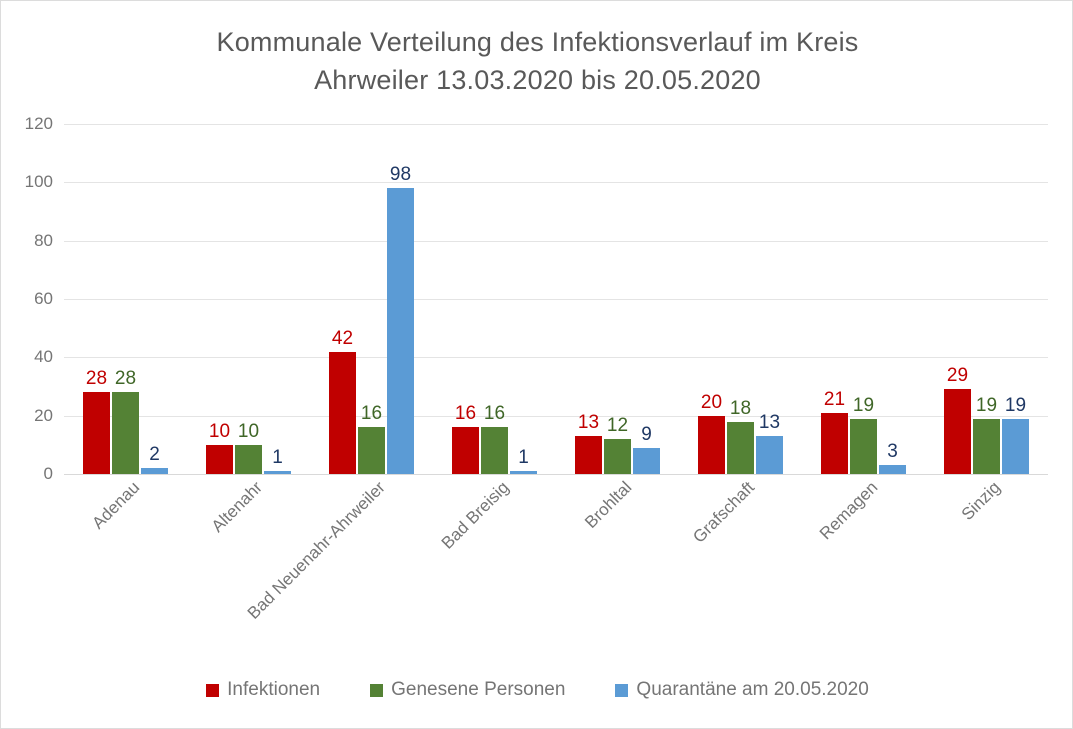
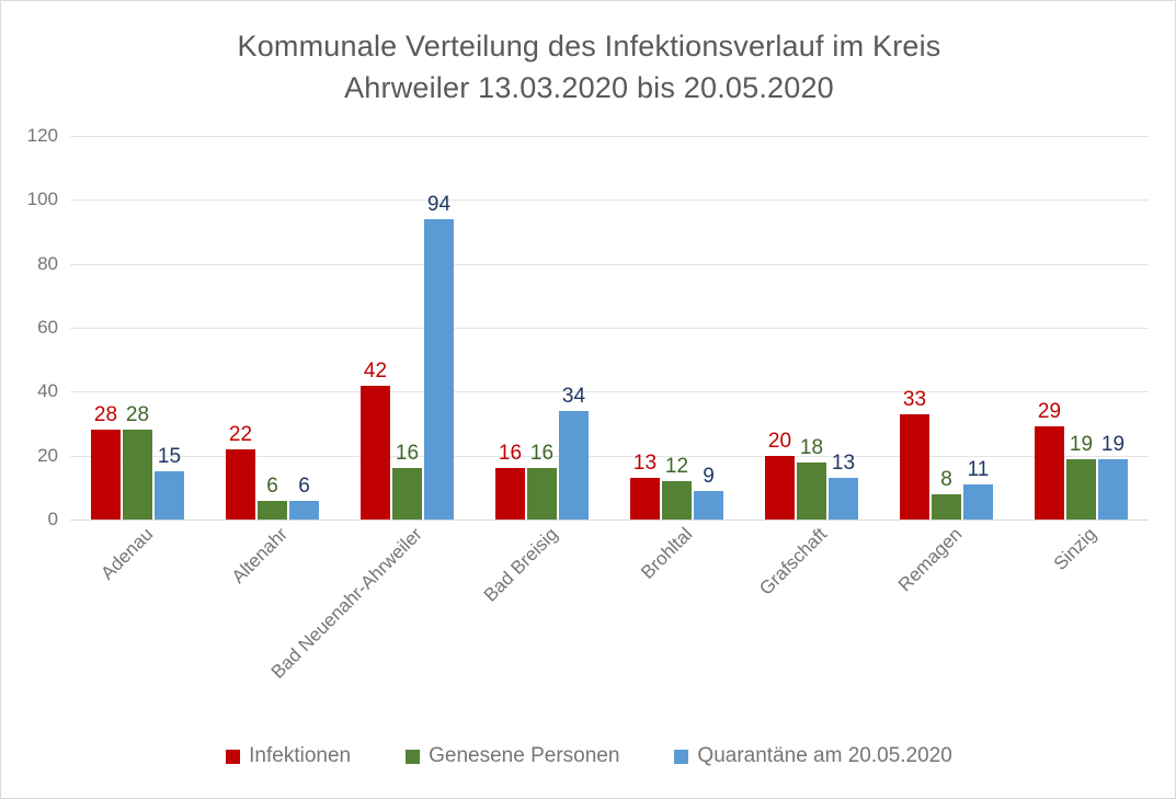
Quarantäne am 20.05.2020/Adenau: 2 -> 15
Infektionen/Altenahr: 10 -> 22
Genesene Personen/Altenahr: 10 -> 6
Quarantäne am 20.05.2020/Altenahr: 1 -> 6
Quarantäne am 20.05.2020/Bad Neuenahr-Ahrweiler: 98 -> 94
Quarantäne am 20.05.2020/Bad Breisig: 1 -> 34
Infektionen/Remagen: 21 -> 33
Genesene Personen/Remagen: 19 -> 8
Quarantäne am 20.05.2020/Remagen: 3 -> 11
